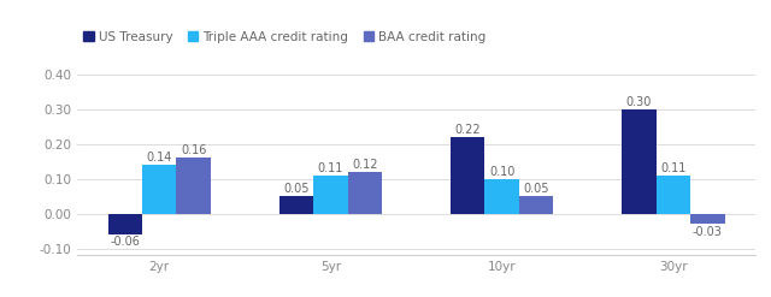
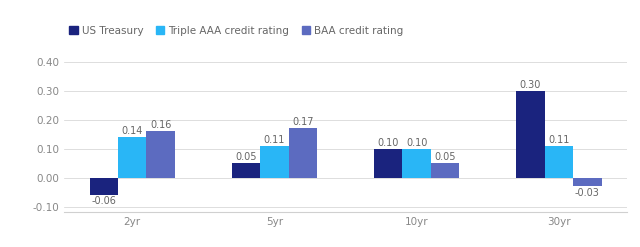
BAA credit rating/5yr: 0.12 -> 0.17
US Treasury/10yr: 0.22 -> 0.10
